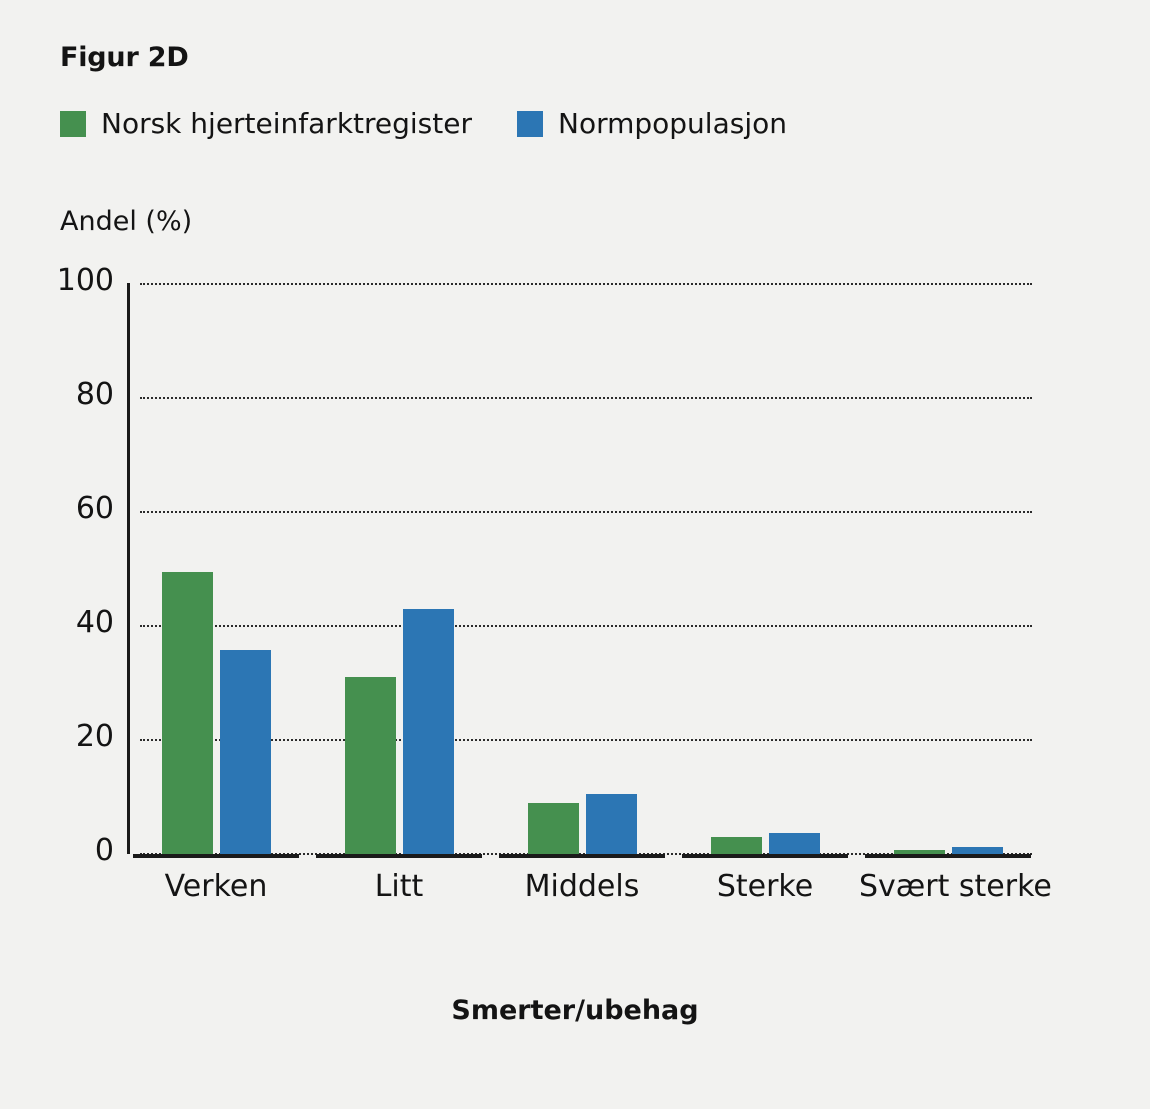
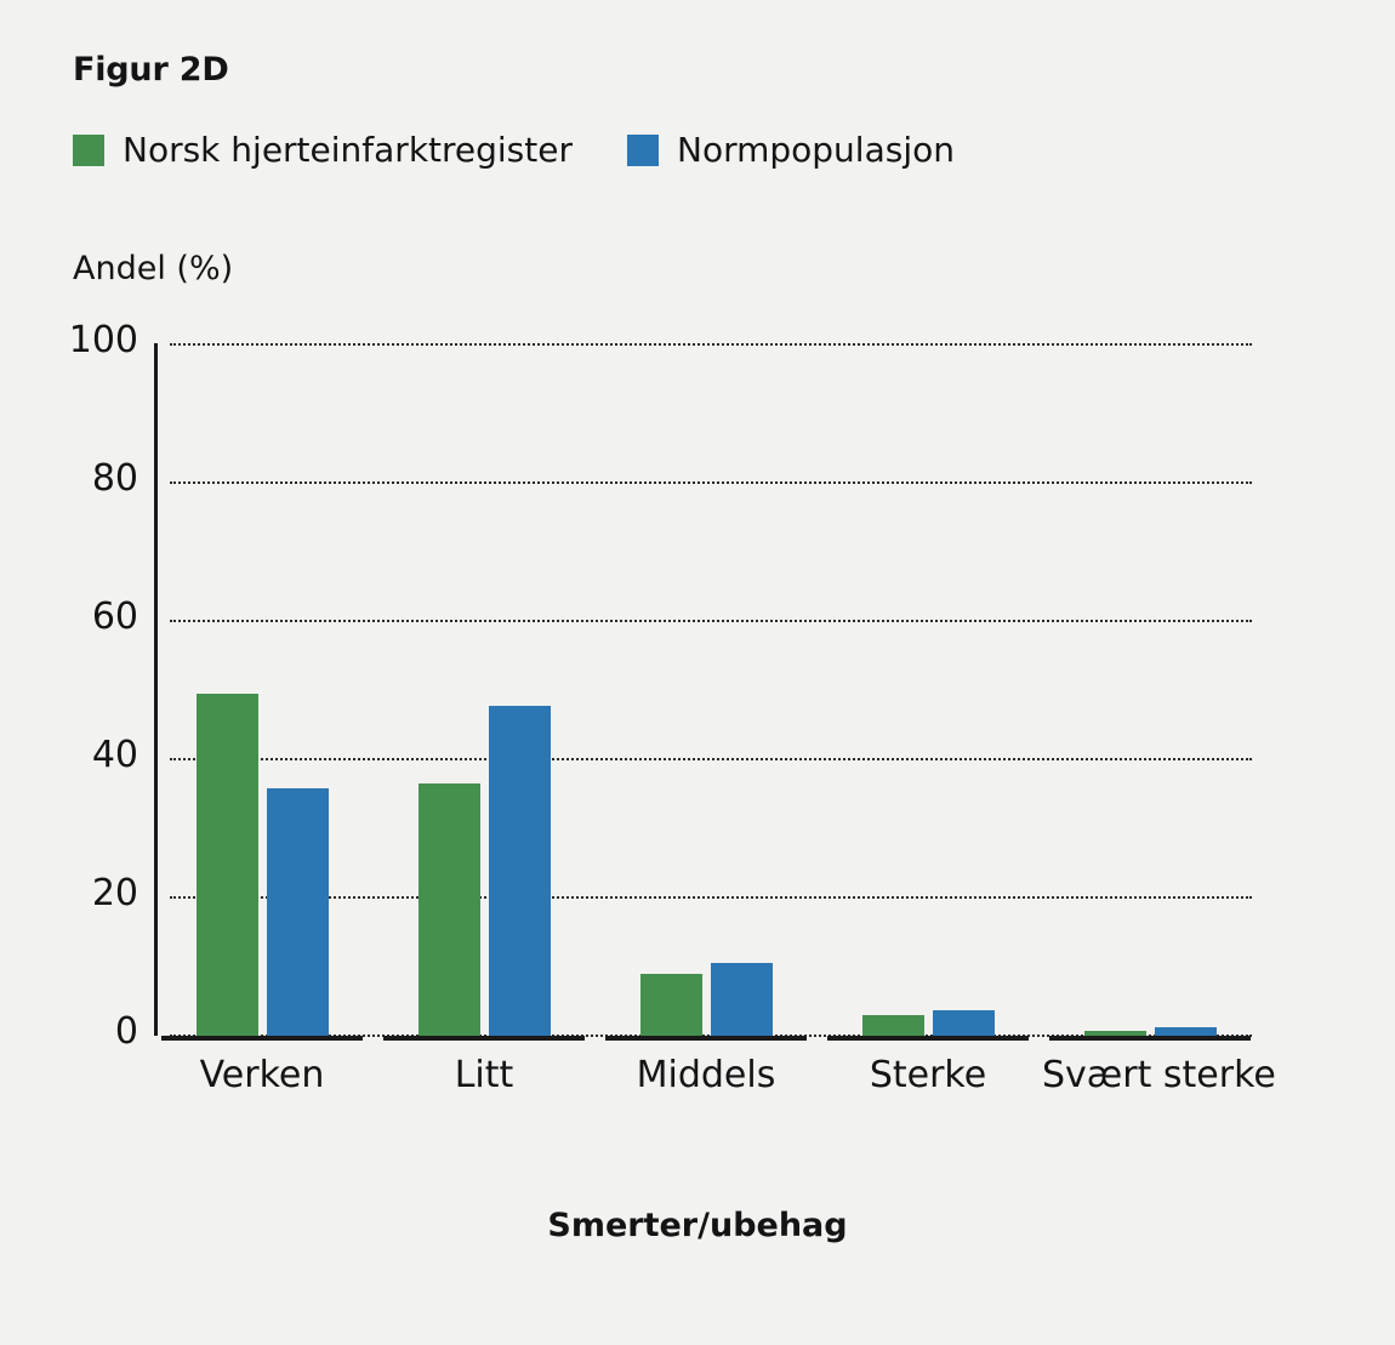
Norsk hjerteinfarktregister/Litt: 31 -> 36
Normpopulasjon/Litt: 43 -> 48
